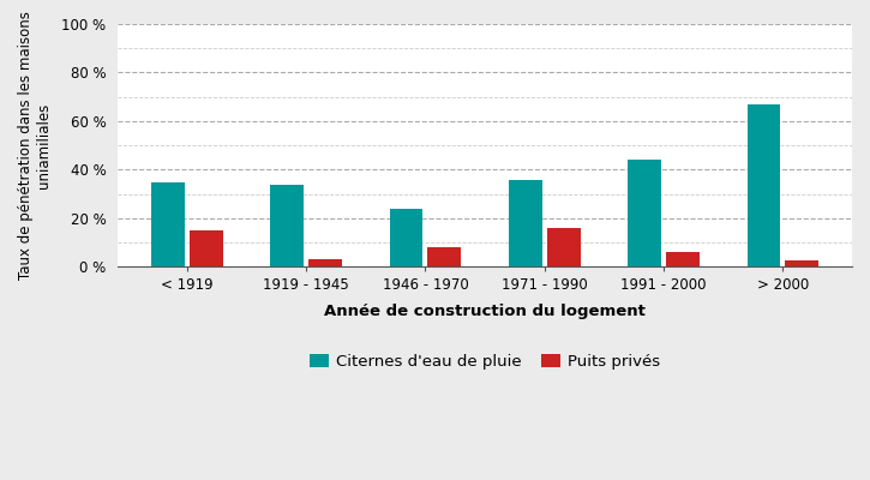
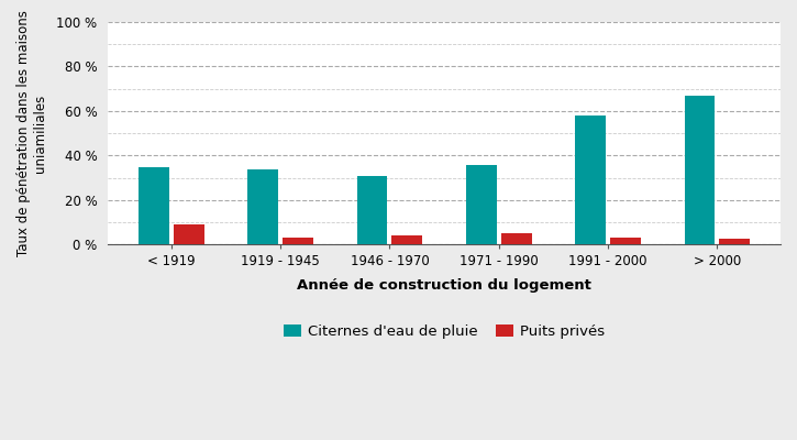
Puits privés/< 1919: 15.0 % -> 9.0 %
Citernes d'eau de pluie/1946 - 1970: 24 % -> 31 %
Puits privés/1946 - 1970: 8.0 % -> 4.0 %
Puits privés/1971 - 1990: 16.0 % -> 5.0 %
Citernes d'eau de pluie/1991 - 2000: 44 % -> 58 %
Puits privés/1991 - 2000: 6.0 % -> 3.0 %
